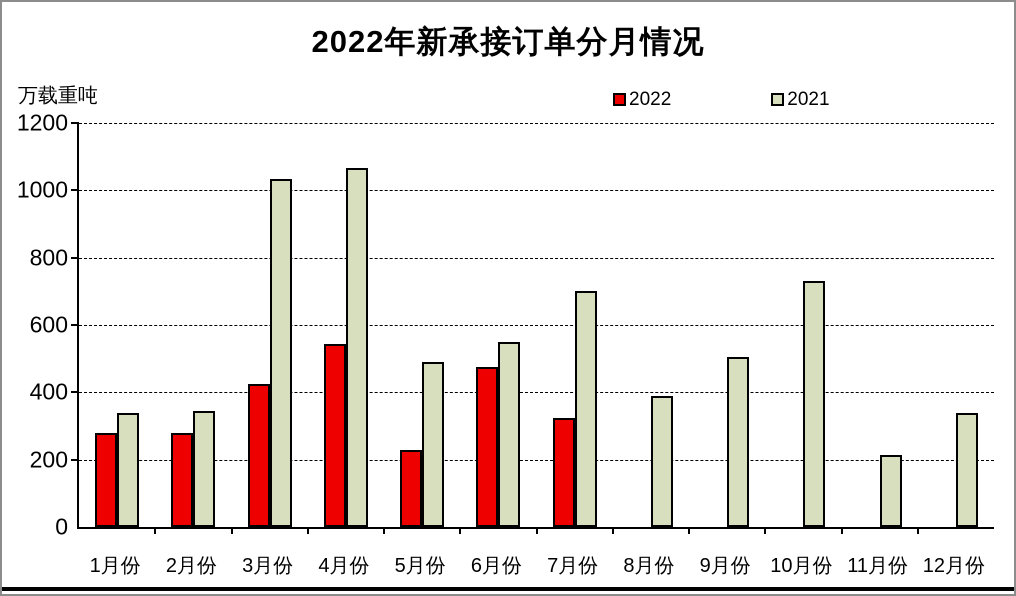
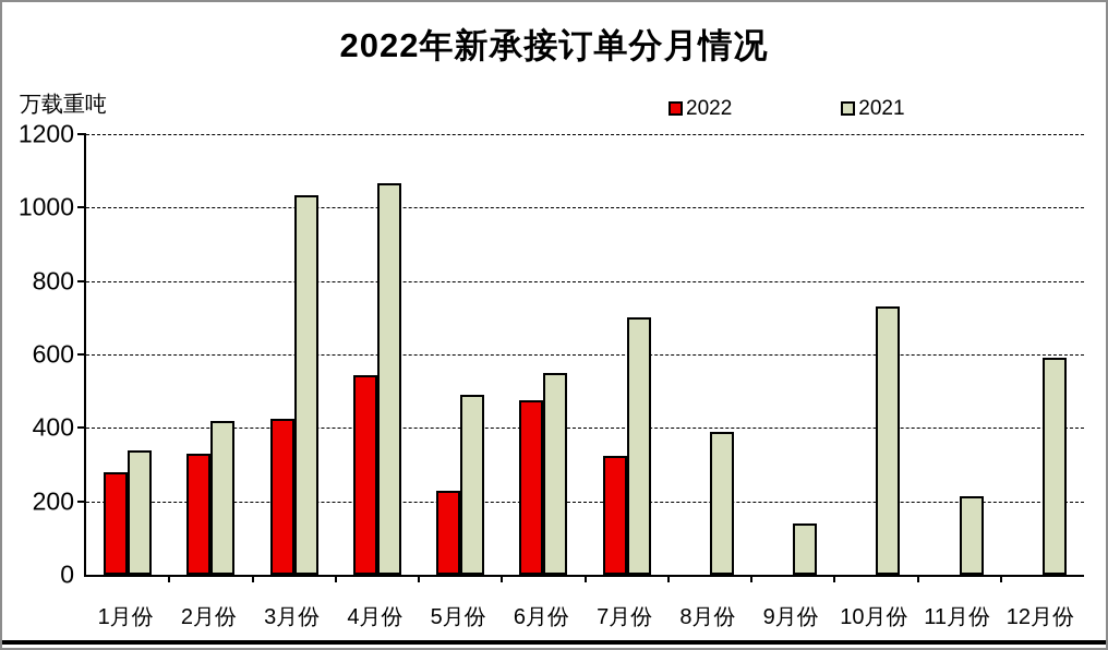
2022/2月份: 280 -> 330
2021/2月份: 340 -> 420
2021/9月份: 500 -> 140
2021/12月份: 340 -> 590
